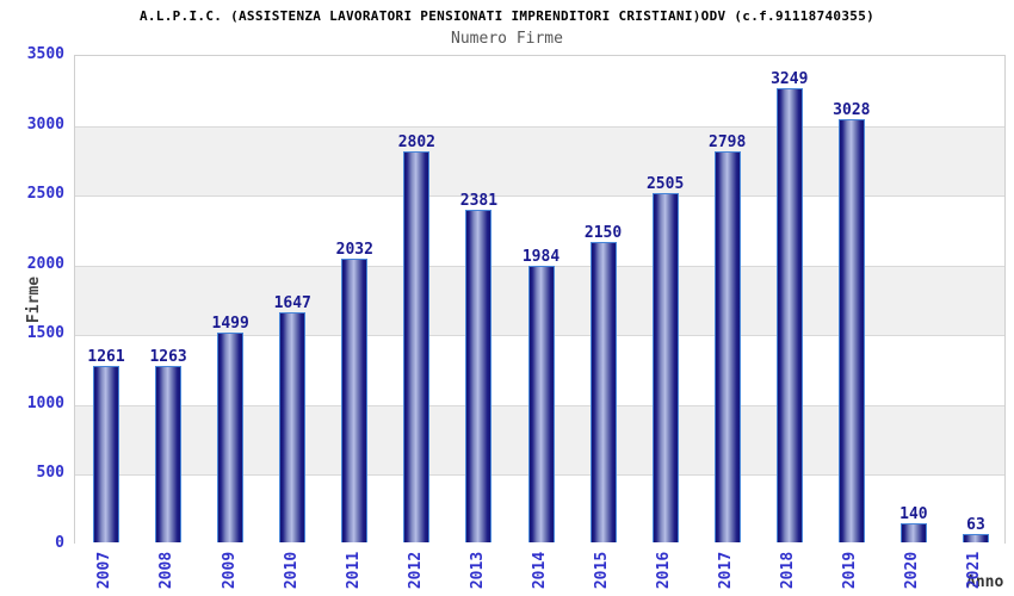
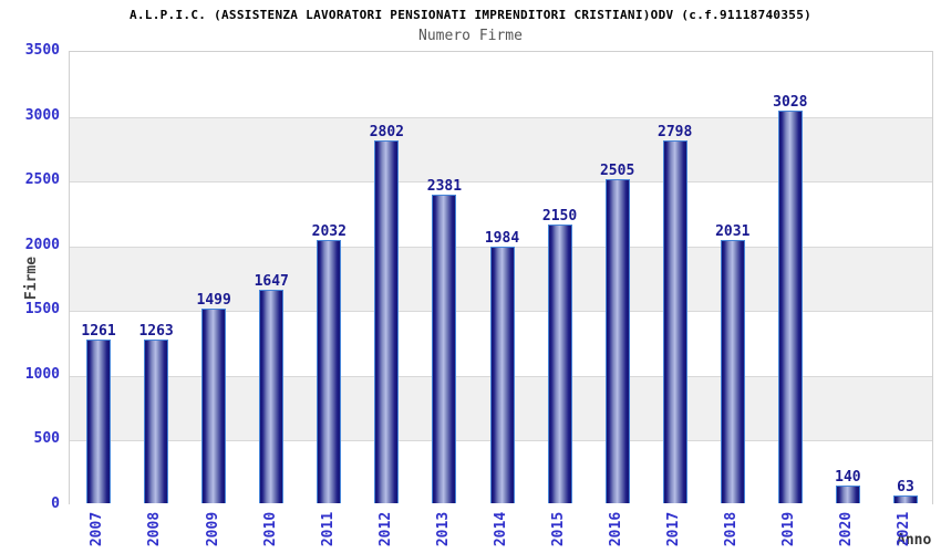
2018: 3249 -> 2031
